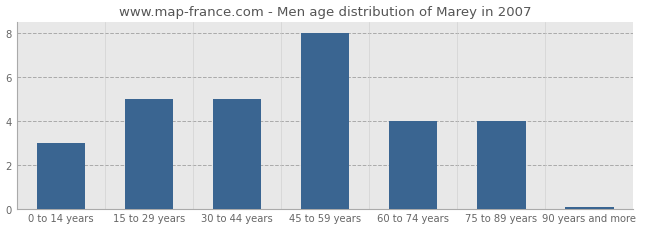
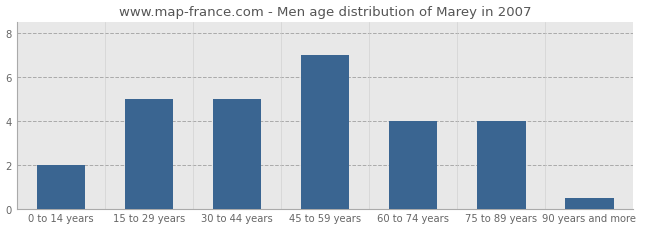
0 to 14 years: 3.00 -> 2.00
45 to 59 years: 8.00 -> 7.00
90 years and more: 0.07 -> 0.50
